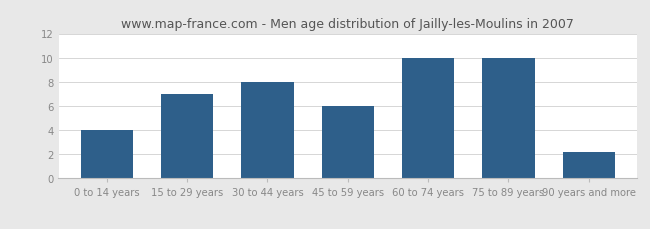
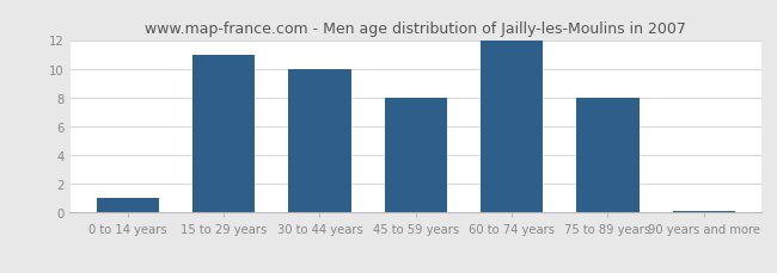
0 to 14 years: 4.0 -> 1.0
15 to 29 years: 7.0 -> 11.0
30 to 44 years: 8.0 -> 10.0
45 to 59 years: 6.0 -> 8.0
60 to 74 years: 10.0 -> 12.0
75 to 89 years: 10.0 -> 8.0
90 years and more: 2.2 -> 0.1
